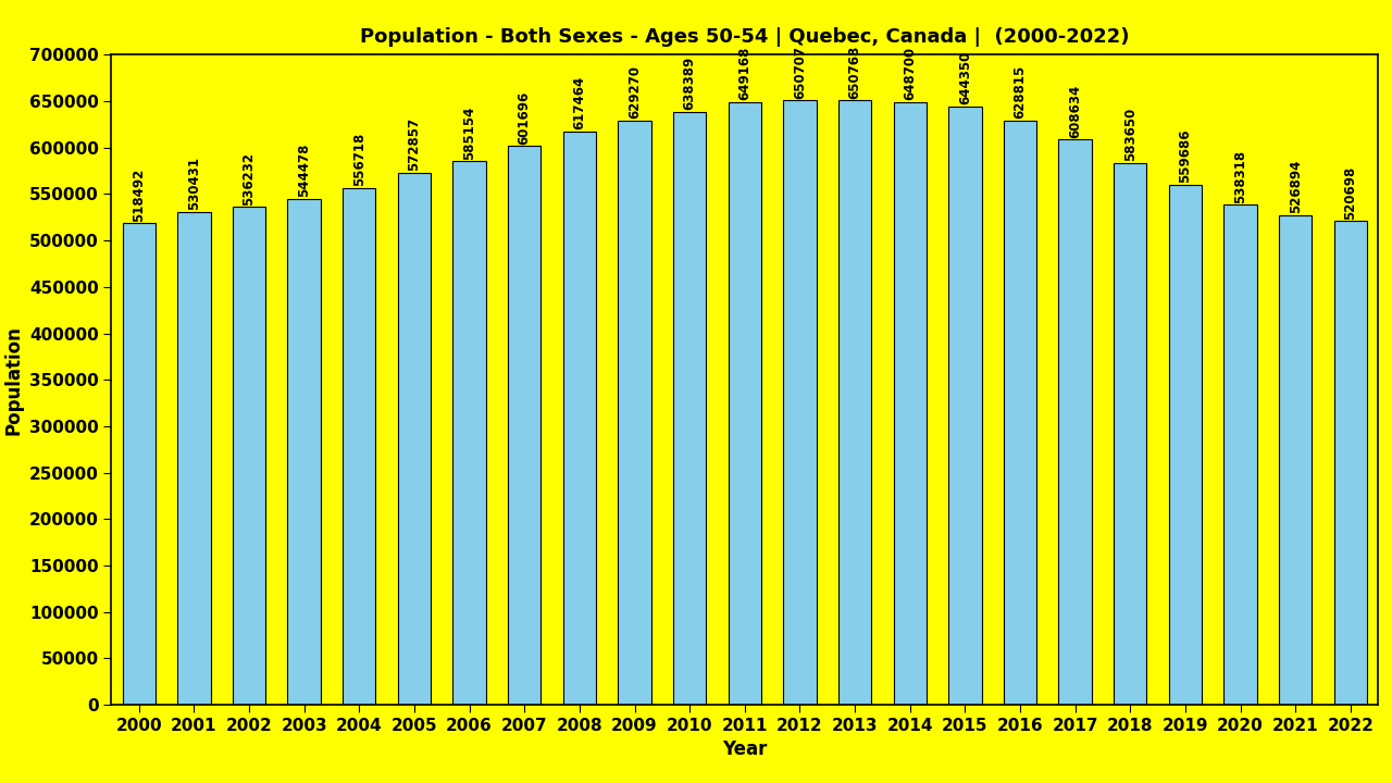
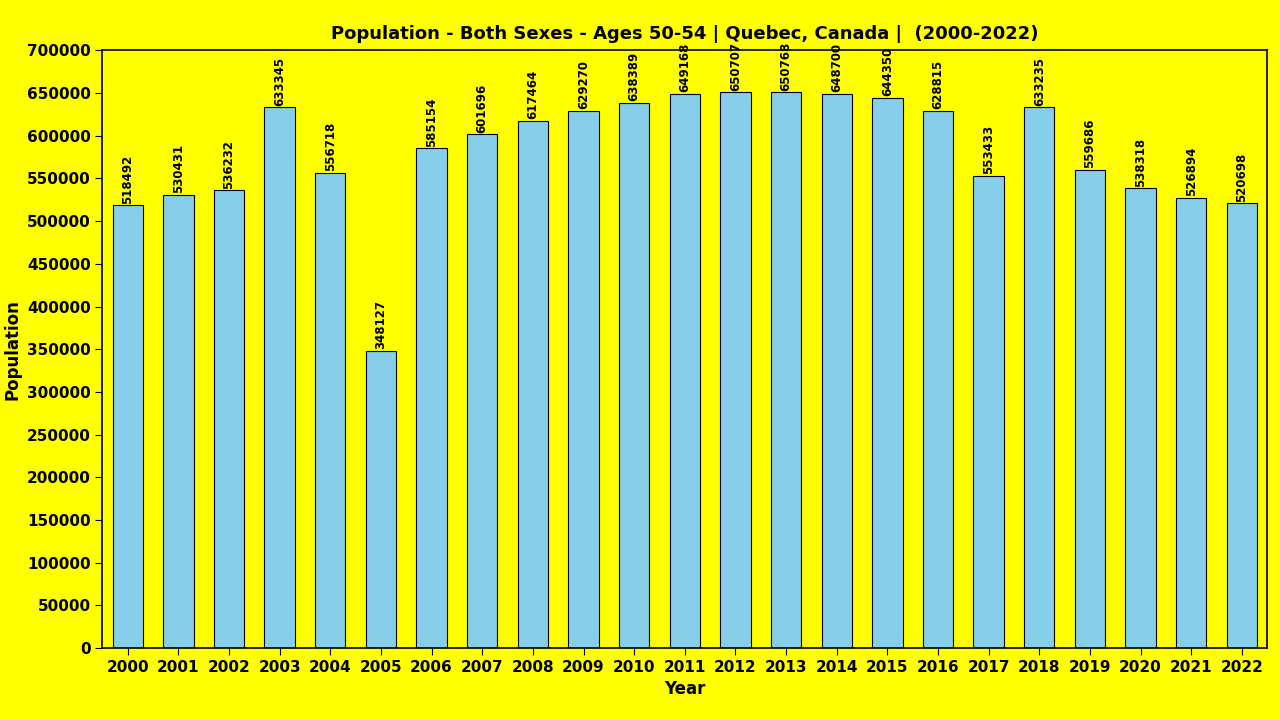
2003: 544478 -> 633345
2005: 572857 -> 348127
2017: 608634 -> 553433
2018: 583650 -> 633235
